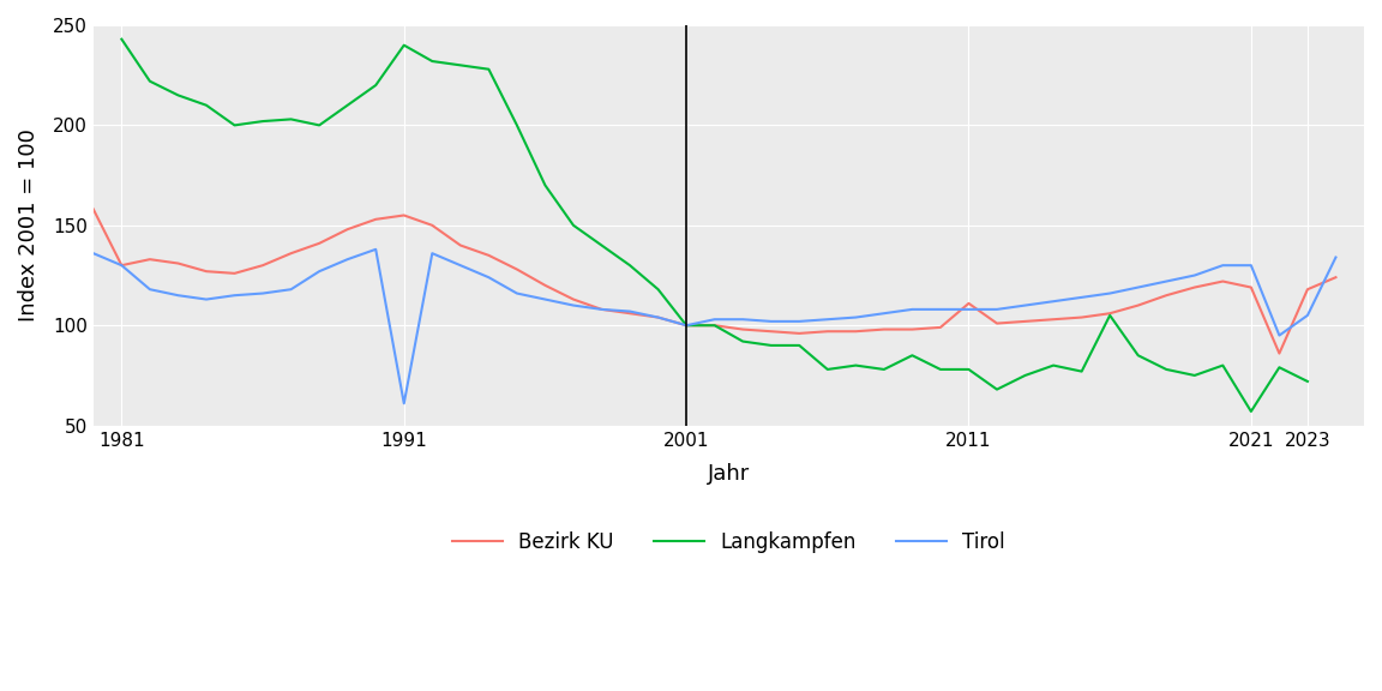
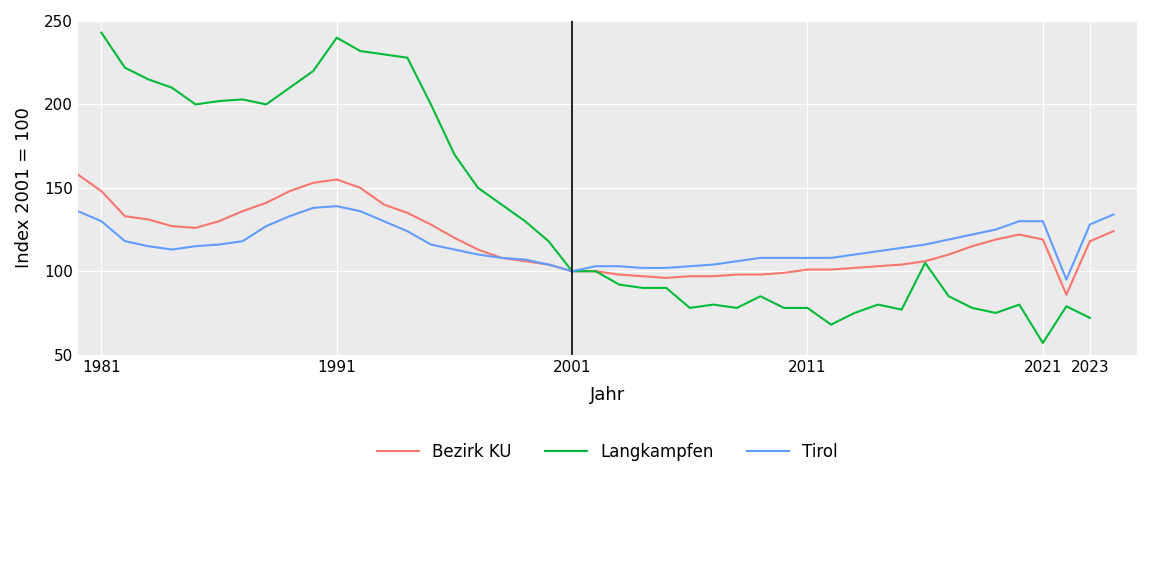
Bezirk KU/1981: 130 -> 148
Tirol/1991: 61 -> 139
Bezirk KU/2011: 111 -> 101
Tirol/2023: 105 -> 128
